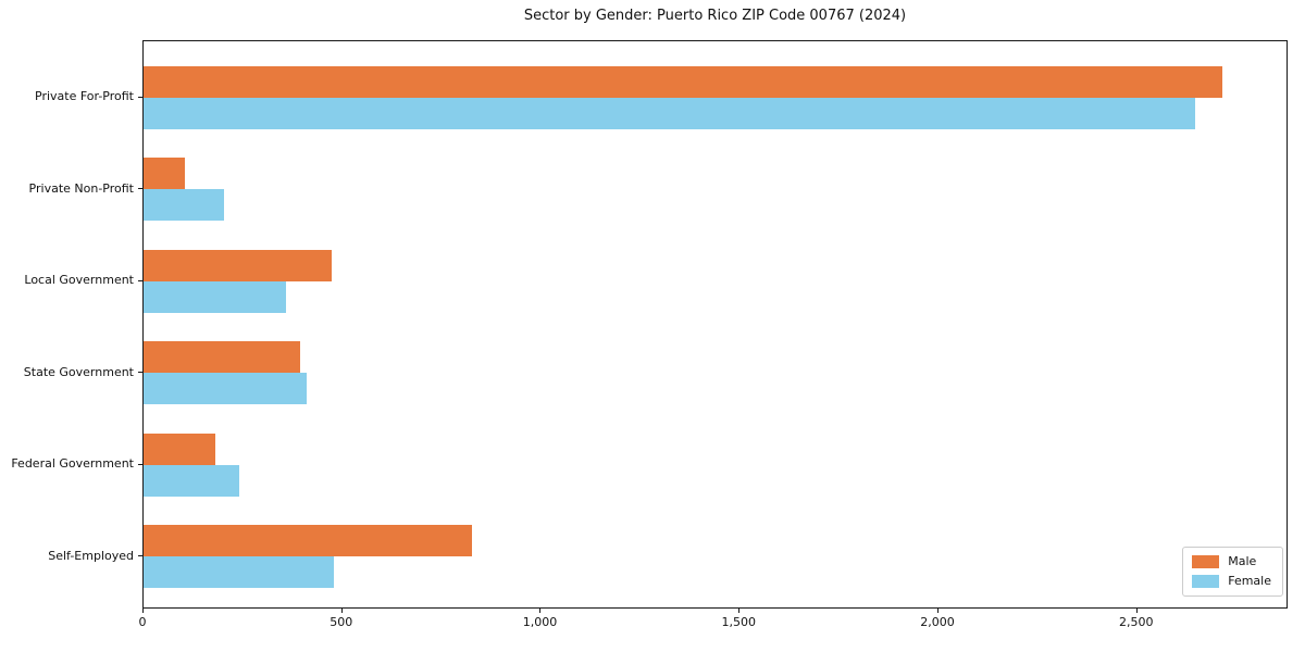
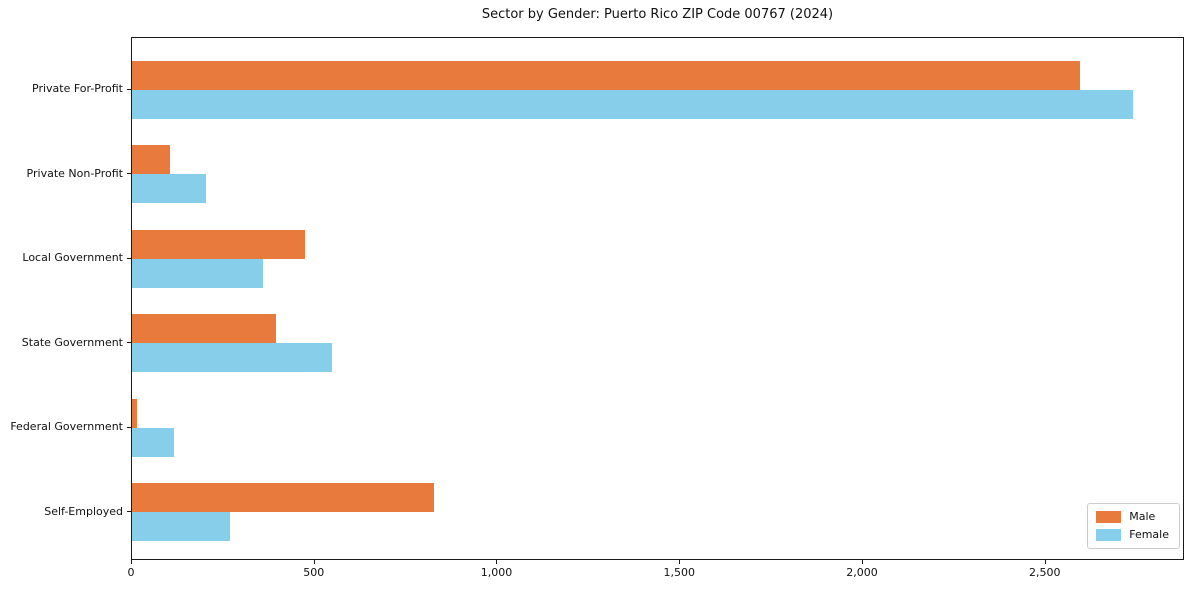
Male/Private For-Profit: 2720 -> 2600
Female/Private For-Profit: 2650 -> 2740
Female/State Government: 410 -> 550
Male/Federal Government: 180 -> 10
Female/Federal Government: 240 -> 110
Female/Self-Employed: 480 -> 270
